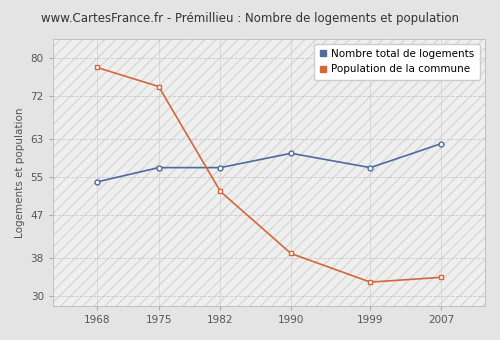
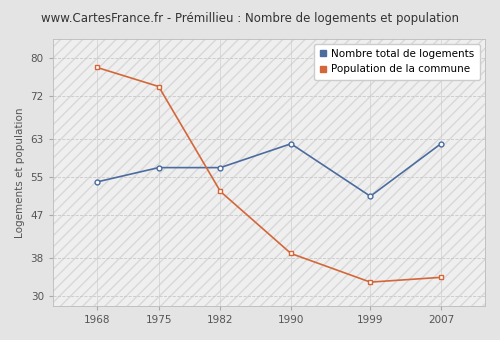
Nombre total de logements/1990: 60 -> 62
Nombre total de logements/1999: 57 -> 51
